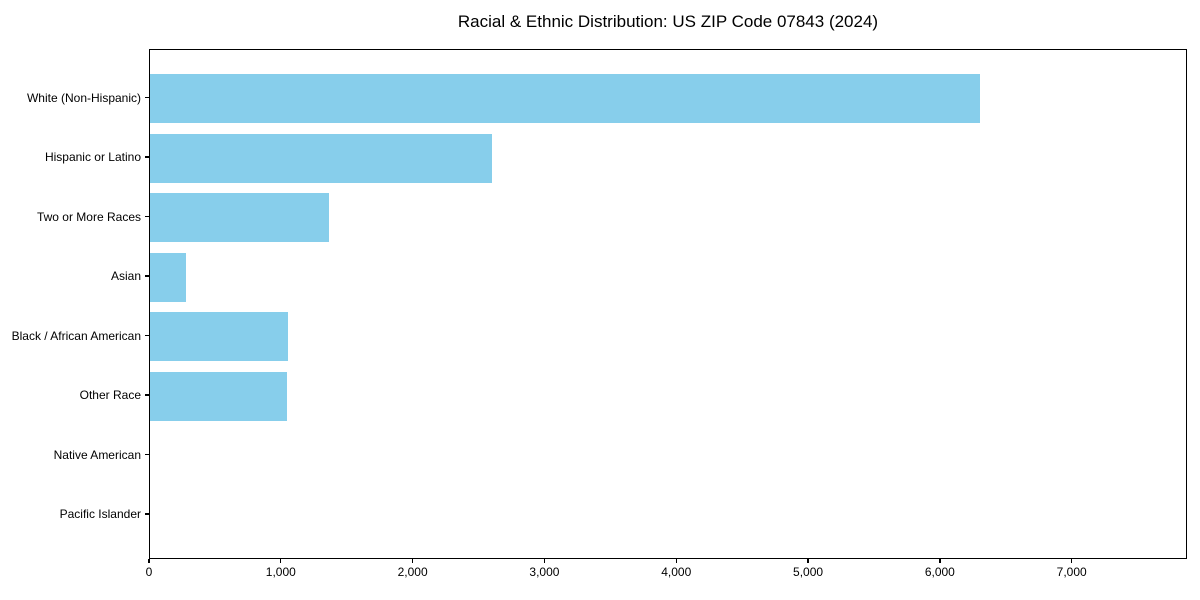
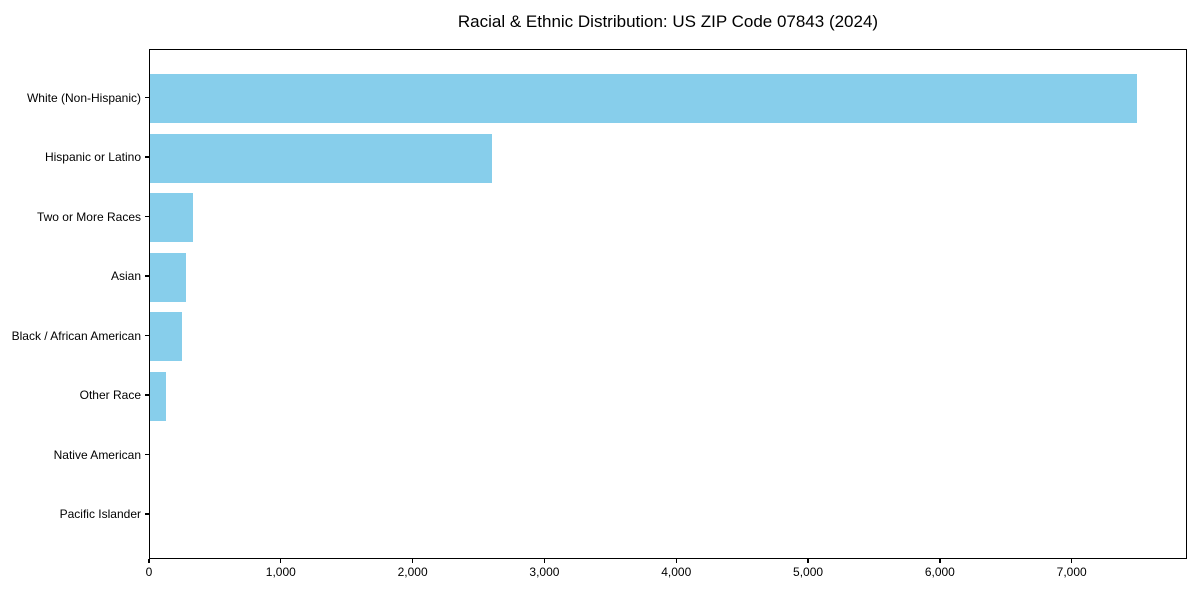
White (Non-Hispanic): 6310 -> 7500
Two or More Races: 1360 -> 330
Black / African American: 1050 -> 240
Other Race: 1040 -> 120
